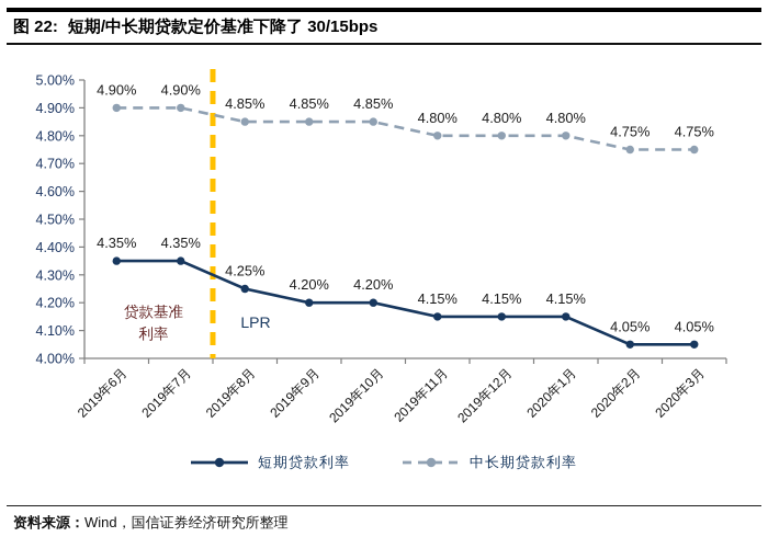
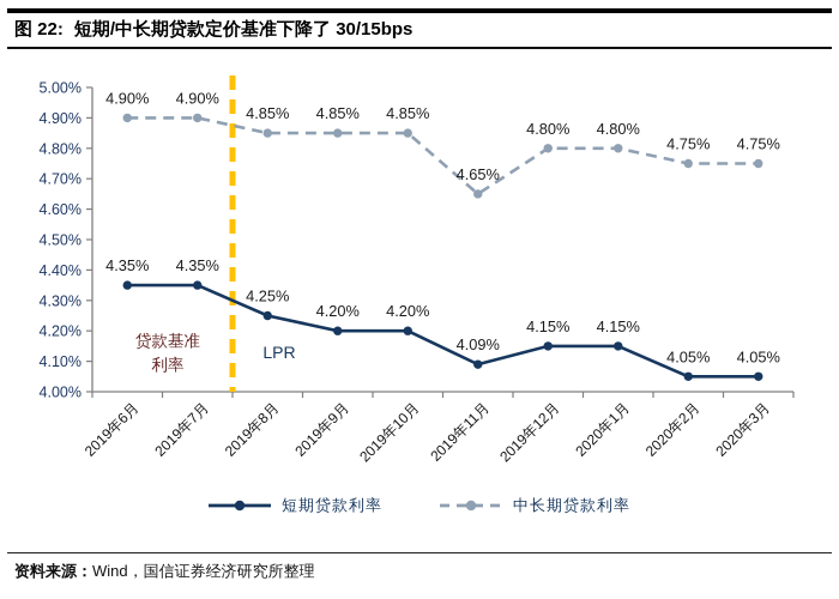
短期贷款利率/2019年11月: 4.15% -> 4.09%
中长期贷款利率/2019年11月: 4.80% -> 4.65%
